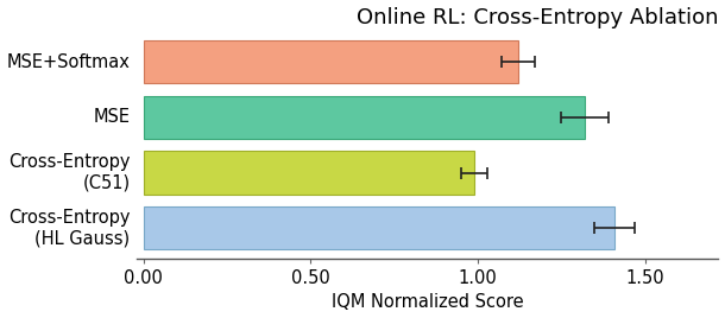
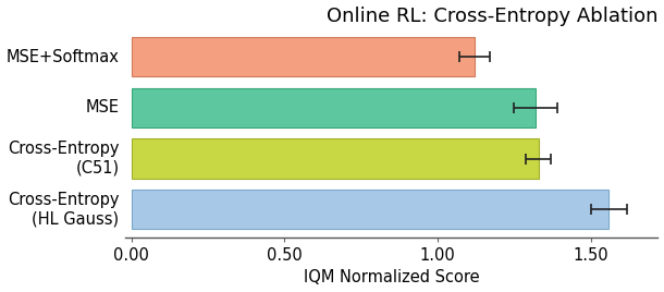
Cross-Entropy (C51): 0.99 -> 1.33
Cross-Entropy (HL Gauss): 1.41 -> 1.56
